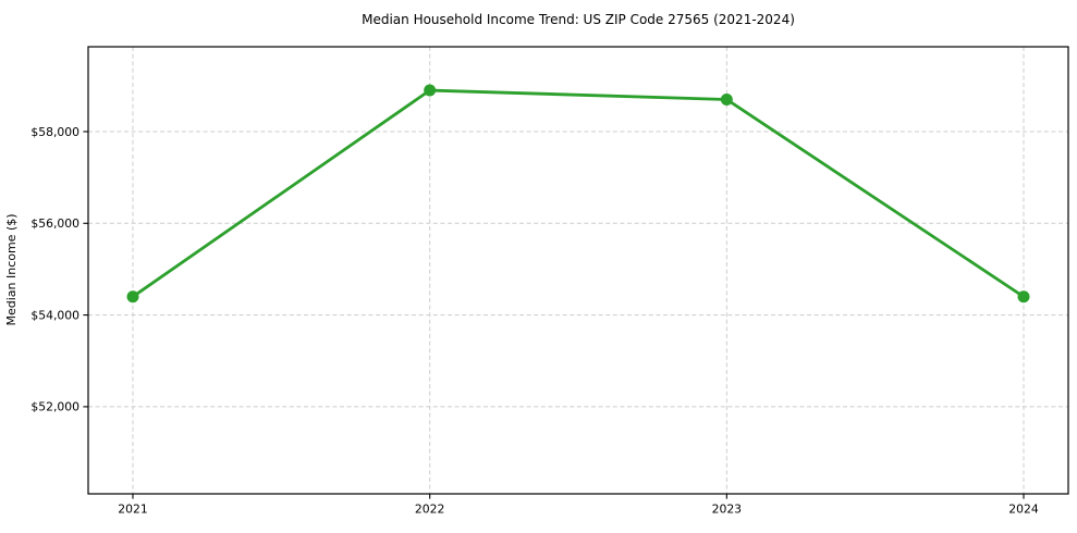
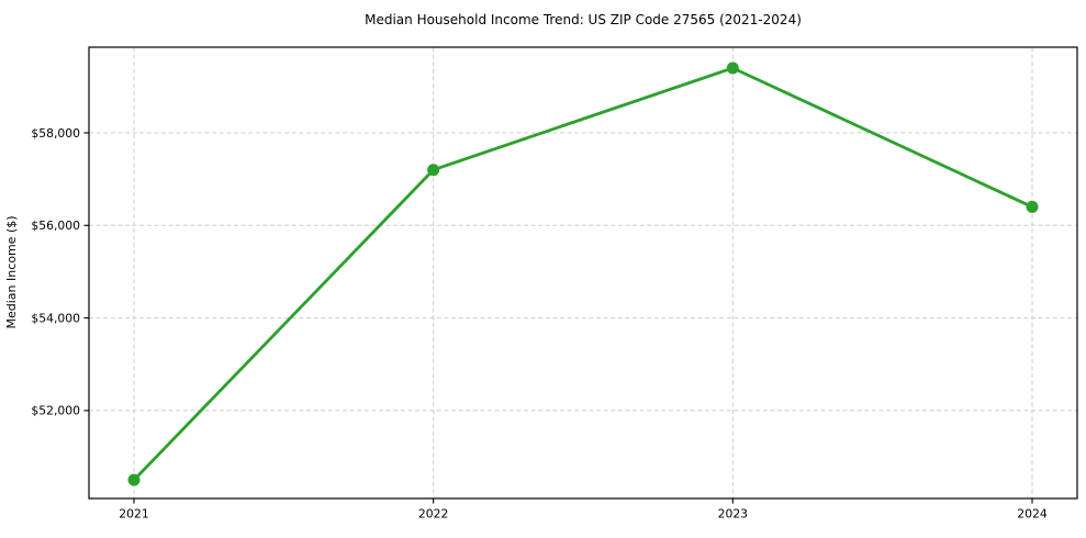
2021: $54400 -> $50500
2022: $58900 -> $57200
2023: $58700 -> $59400
2024: $54400 -> $56400
